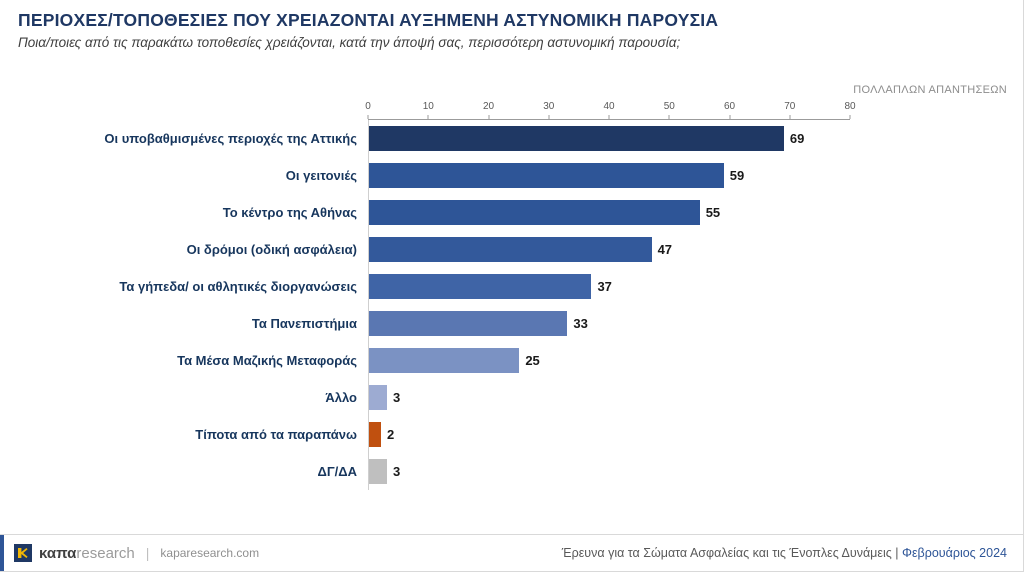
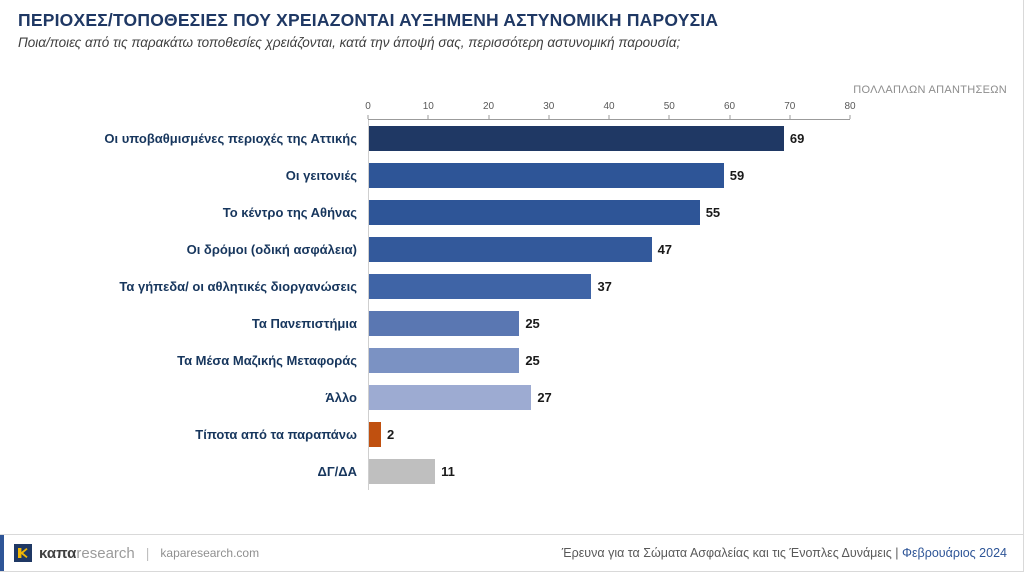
Τα Πανεπιστήμια: 33 -> 25
Άλλο: 3 -> 27
ΔΓ/ΔΑ: 3 -> 11
